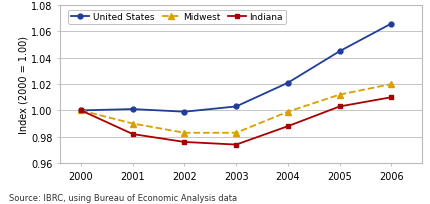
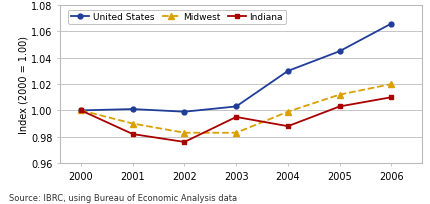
Indiana/2003: 0.974 -> 0.995
United States/2004: 1.021 -> 1.030
